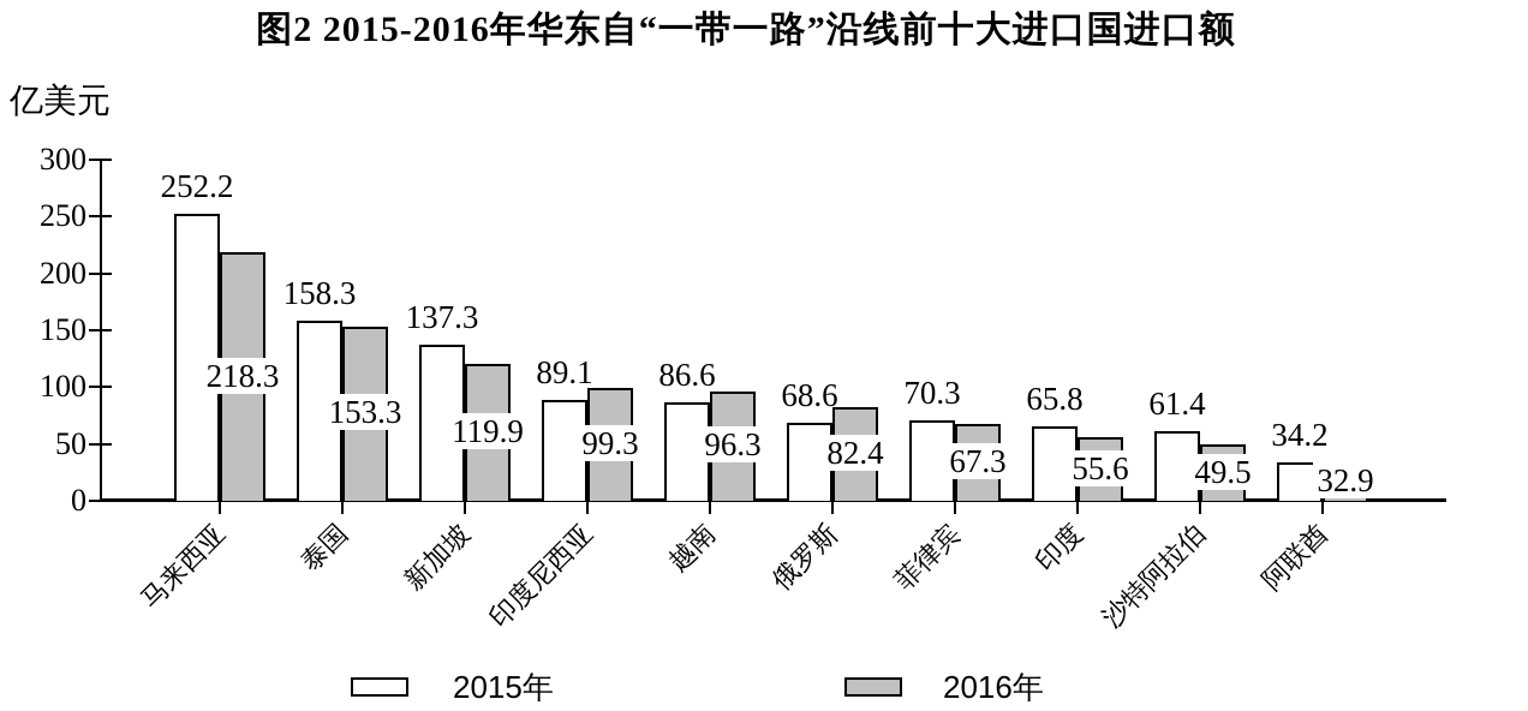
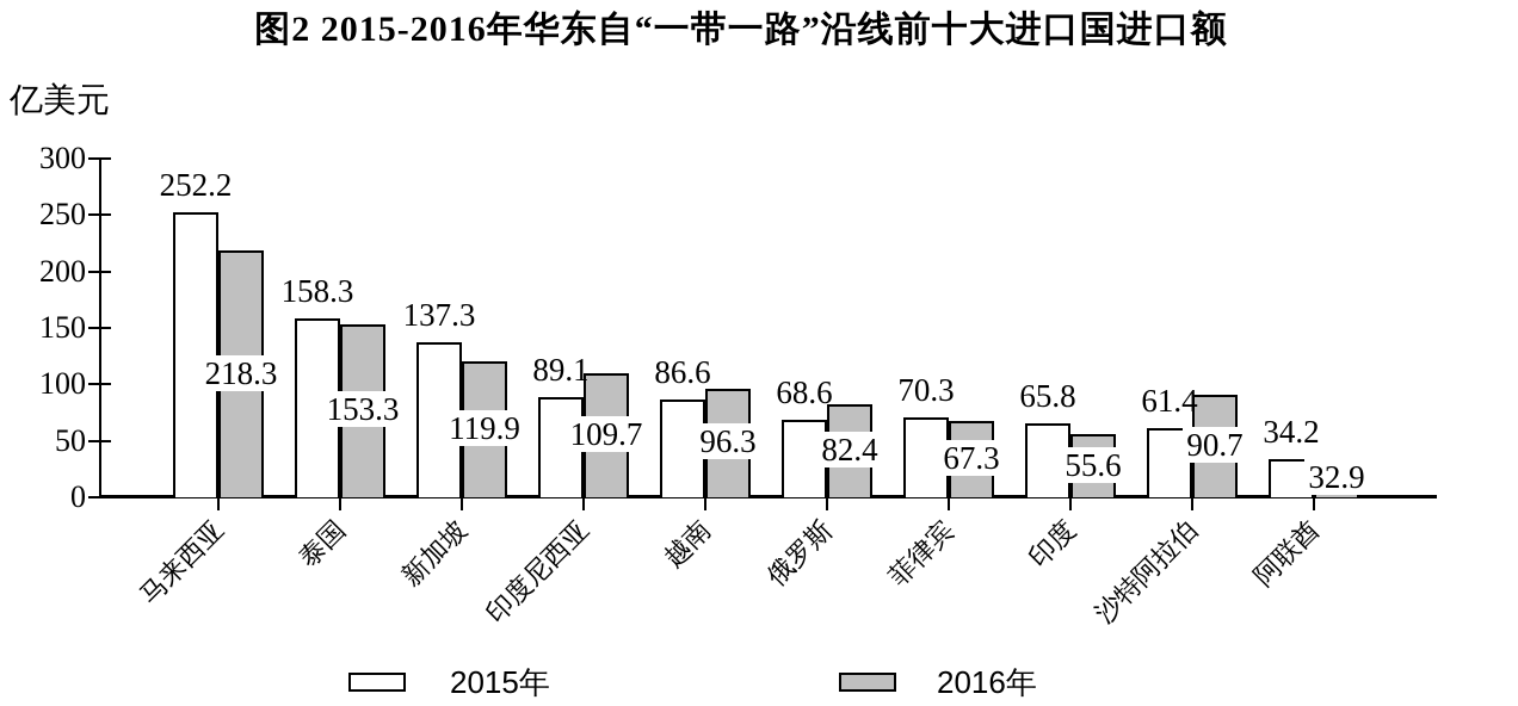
2016年/印度尼西亚: 99.3 -> 109.7
2016年/沙特阿拉伯: 49.5 -> 90.7
